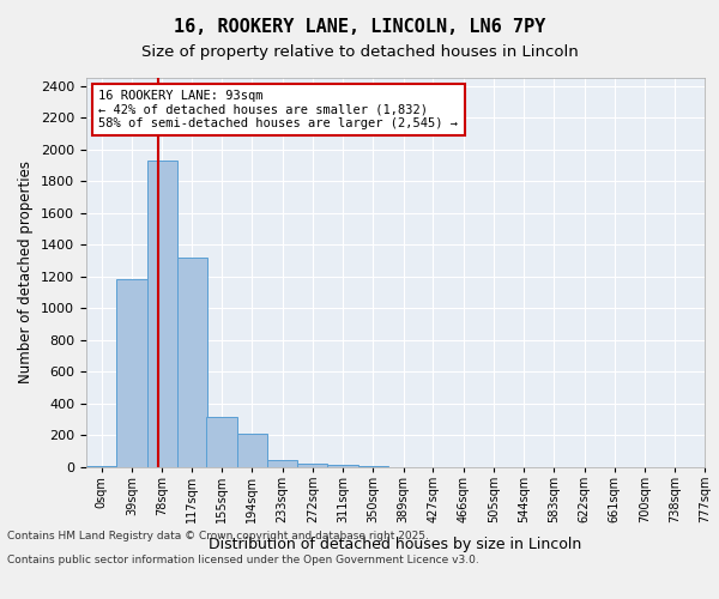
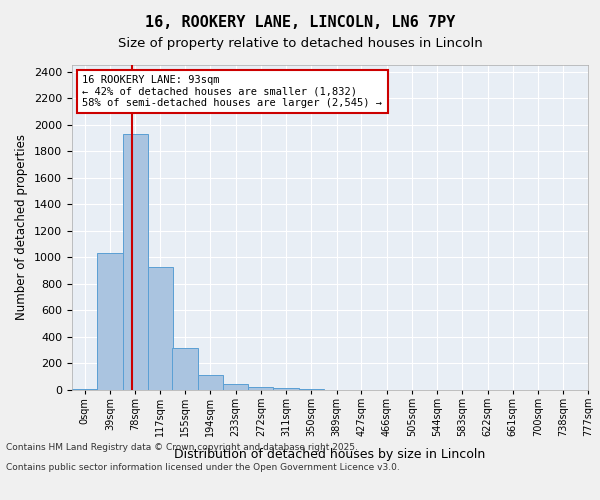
39sqm: 1180 -> 1030
117sqm: 1320 -> 930
194sqm: 210 -> 110
